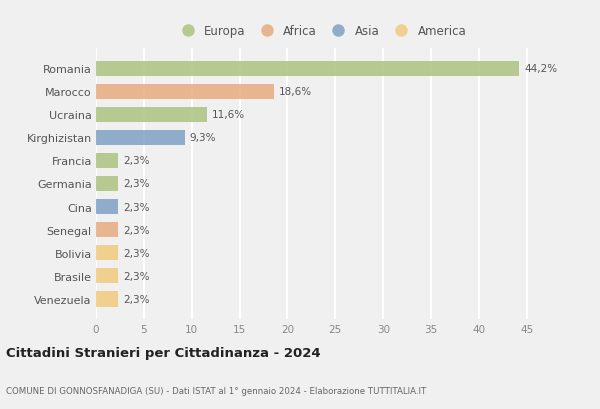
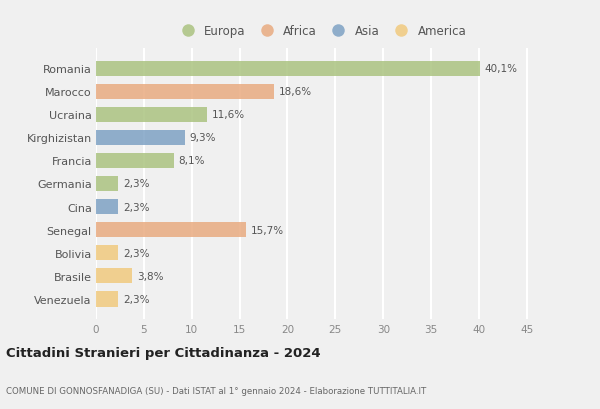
Romania: 44,2% -> 40,1%
Francia: 2,3% -> 8,1%
Senegal: 2,3% -> 15,7%
Brasile: 2,3% -> 3,8%
